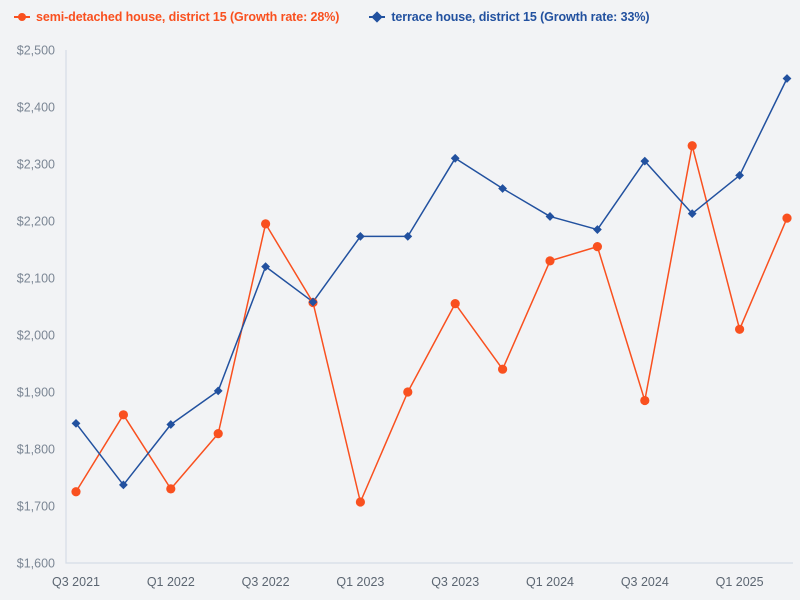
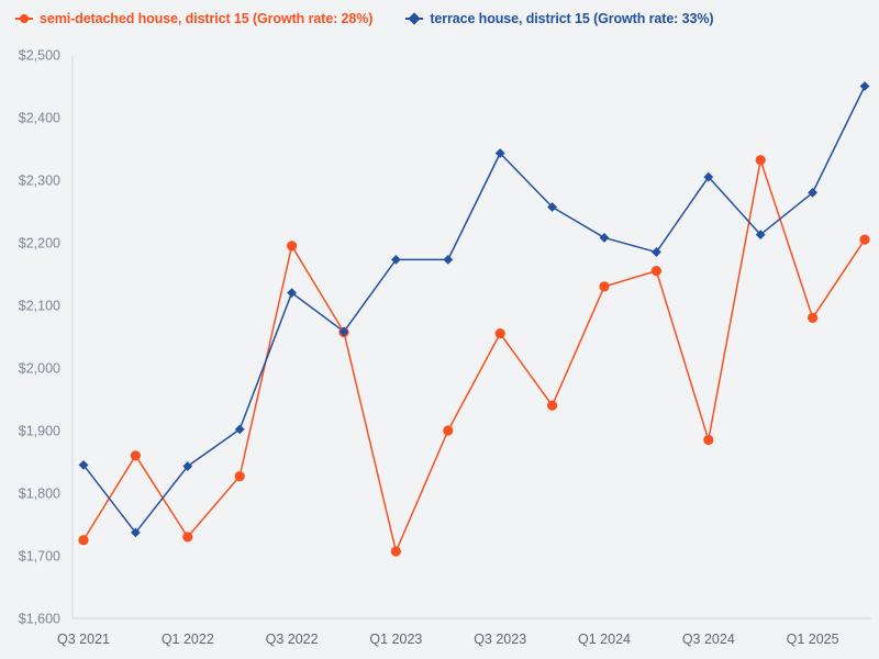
terrace house, district 15 (Growth rate: 33%)/Q3 2023: $2310 -> $2340
semi-detached house, district 15 (Growth rate: 28%)/Q1 2025: $2010 -> $2080
